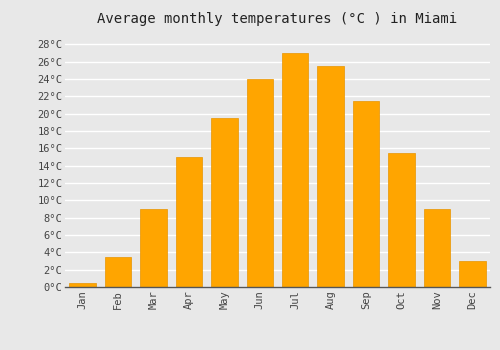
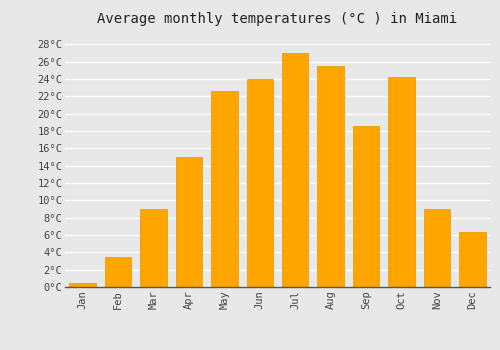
May: 19.5°C -> 22.6°C
Sep: 21.5°C -> 18.6°C
Oct: 15.5°C -> 24.2°C
Dec: 3.0°C -> 6.4°C
